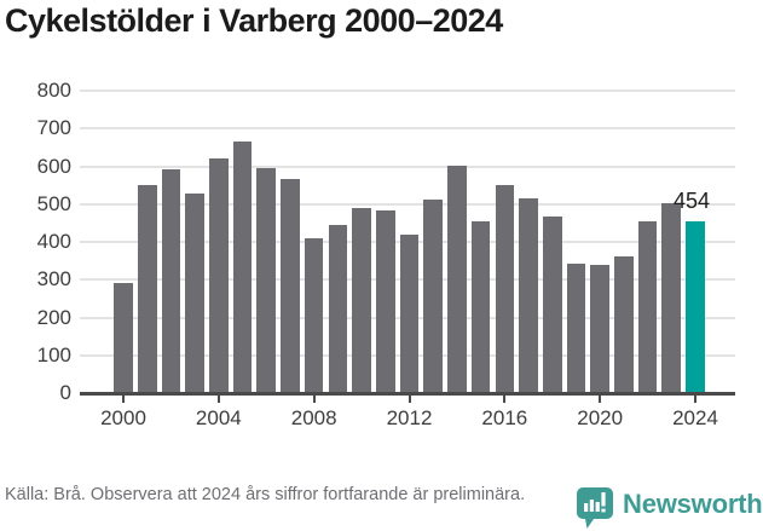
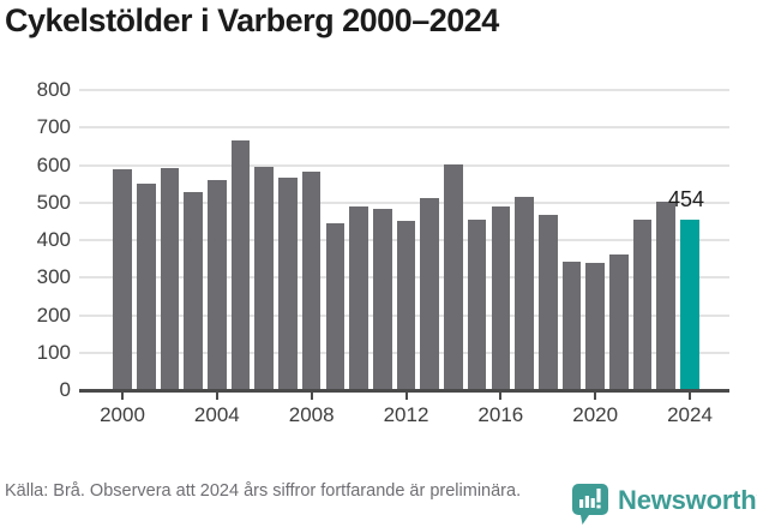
2000: 290 -> 590
2004: 620 -> 560
2008: 410 -> 580
2012: 420 -> 450
2016: 550 -> 490
